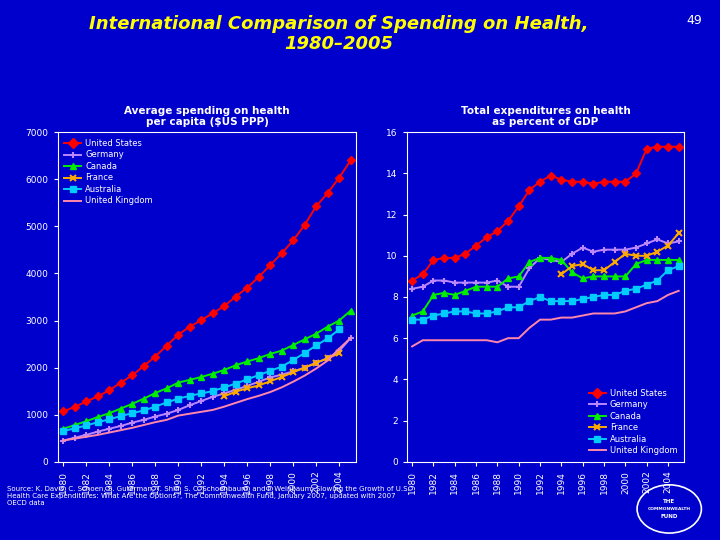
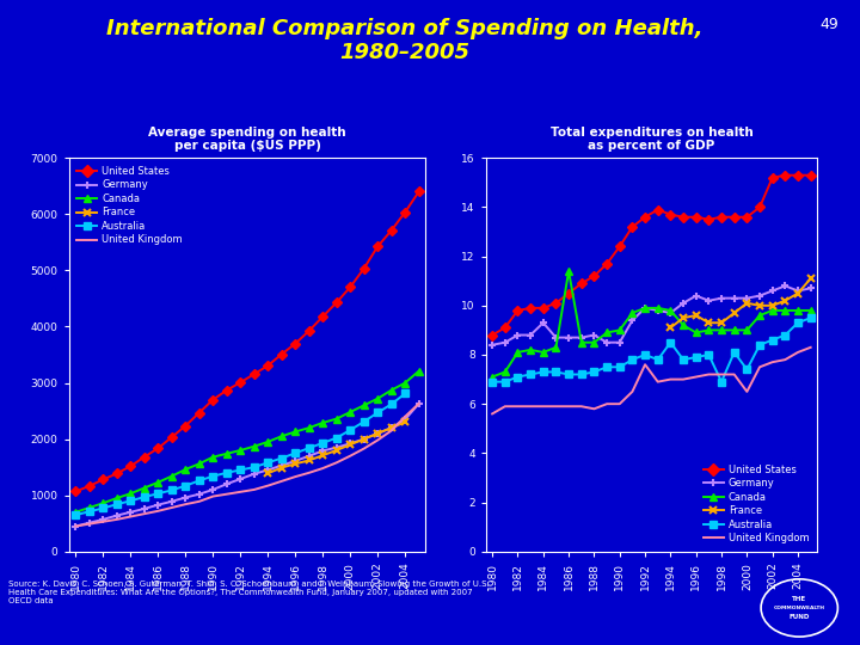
Total expenditures on health as percent of GDP/Germany/1984: 8.7 -> 9.3
Total expenditures on health as percent of GDP/Canada/1986: 8.5 -> 11.4
Total expenditures on health as percent of GDP/United Kingdom/1992: 6.9 -> 7.6
Total expenditures on health as percent of GDP/Australia/1994: 7.8 -> 8.5
Total expenditures on health as percent of GDP/Australia/1998: 8.1 -> 6.9
Total expenditures on health as percent of GDP/Australia/2000: 8.3 -> 7.4
Total expenditures on health as percent of GDP/United Kingdom/2000: 7.3 -> 6.5
